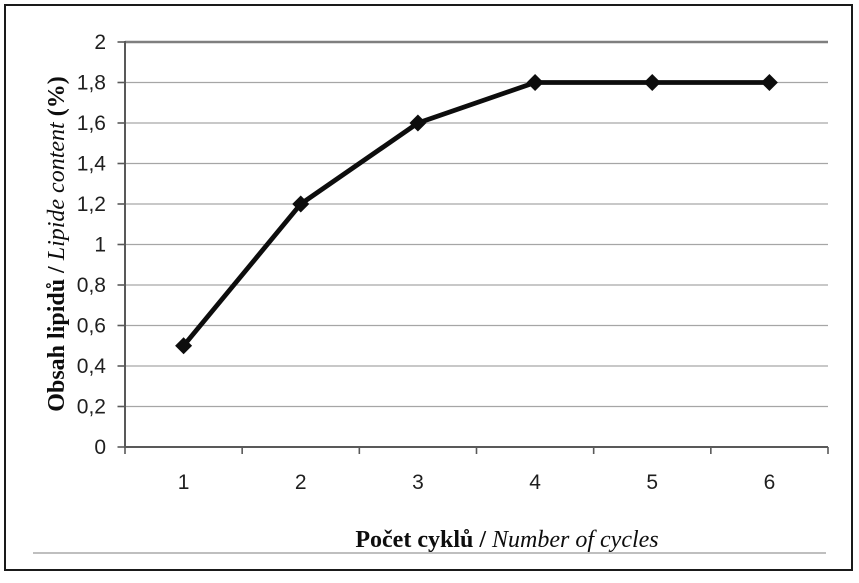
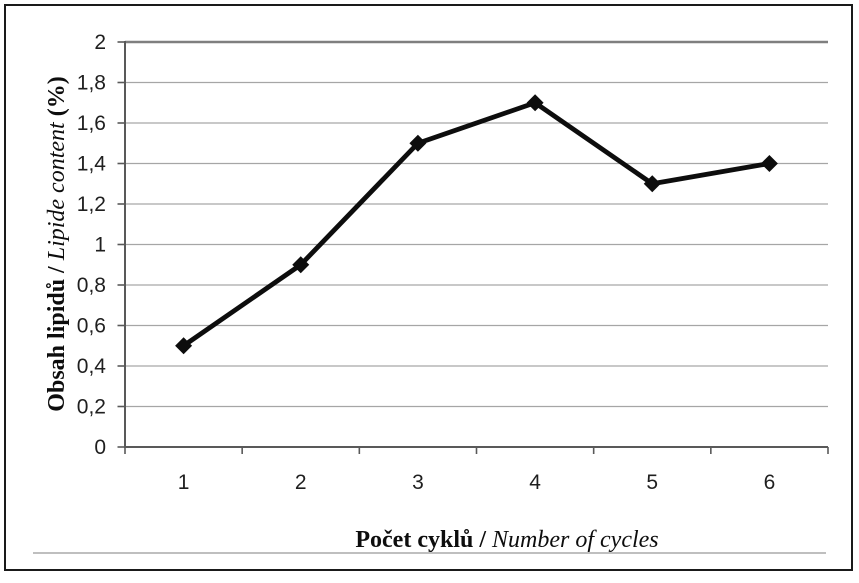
2: 1,2 -> 0,9
3: 1,6 -> 1,5
4: 1,8 -> 1,7
5: 1,8 -> 1,3
6: 1,8 -> 1,4
